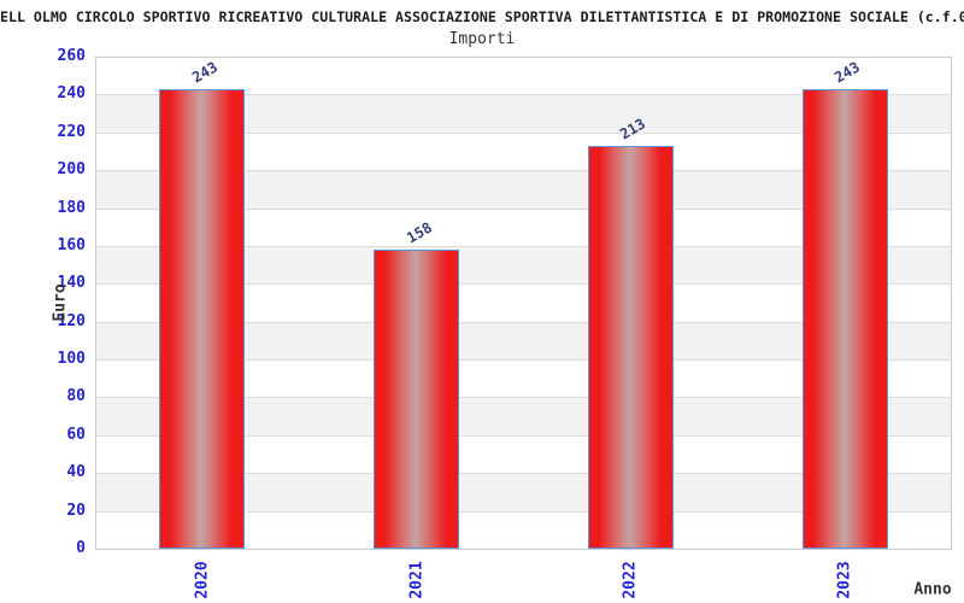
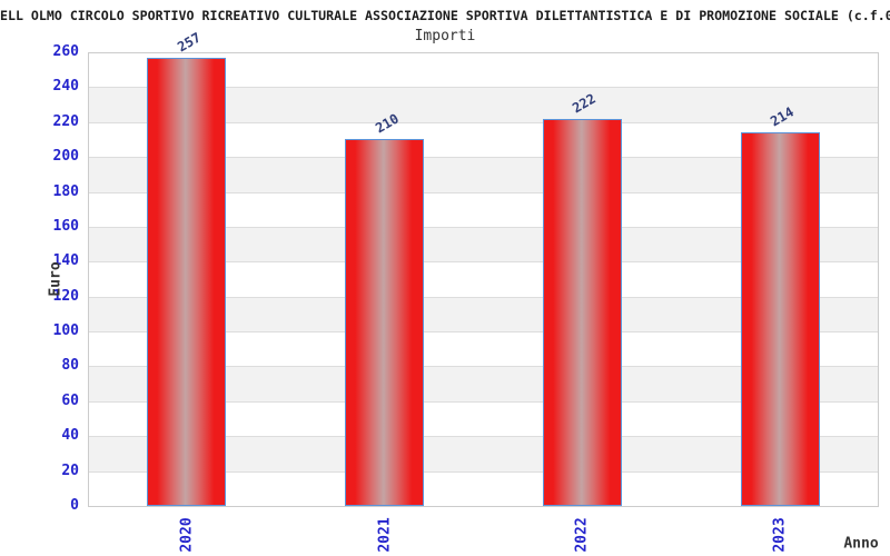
2020: 243 -> 257
2021: 158 -> 210
2022: 213 -> 222
2023: 243 -> 214
